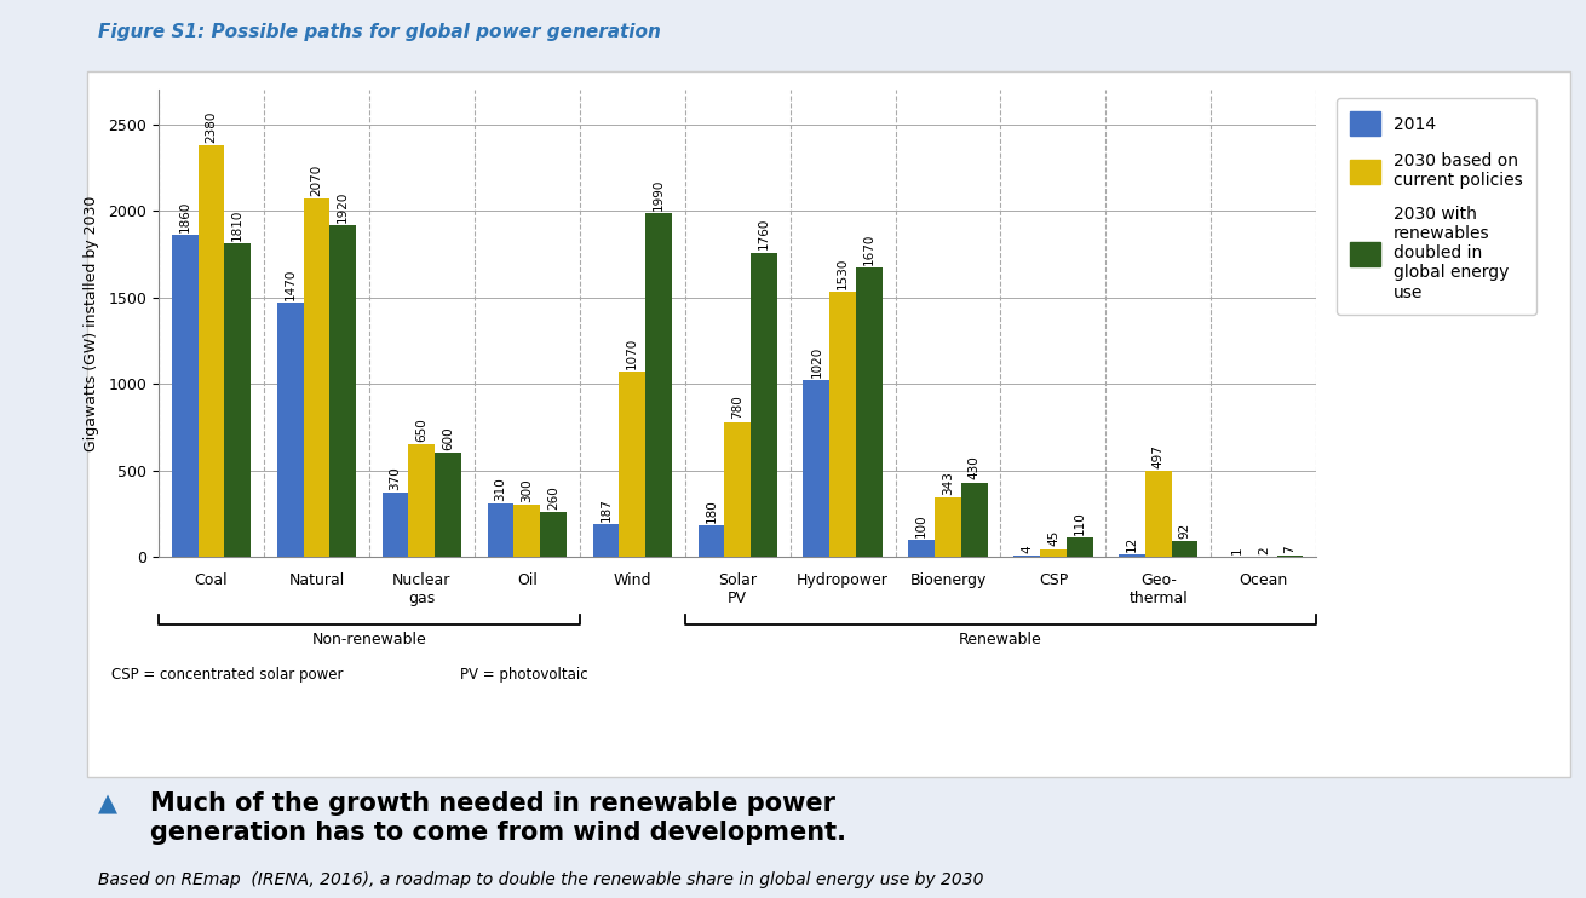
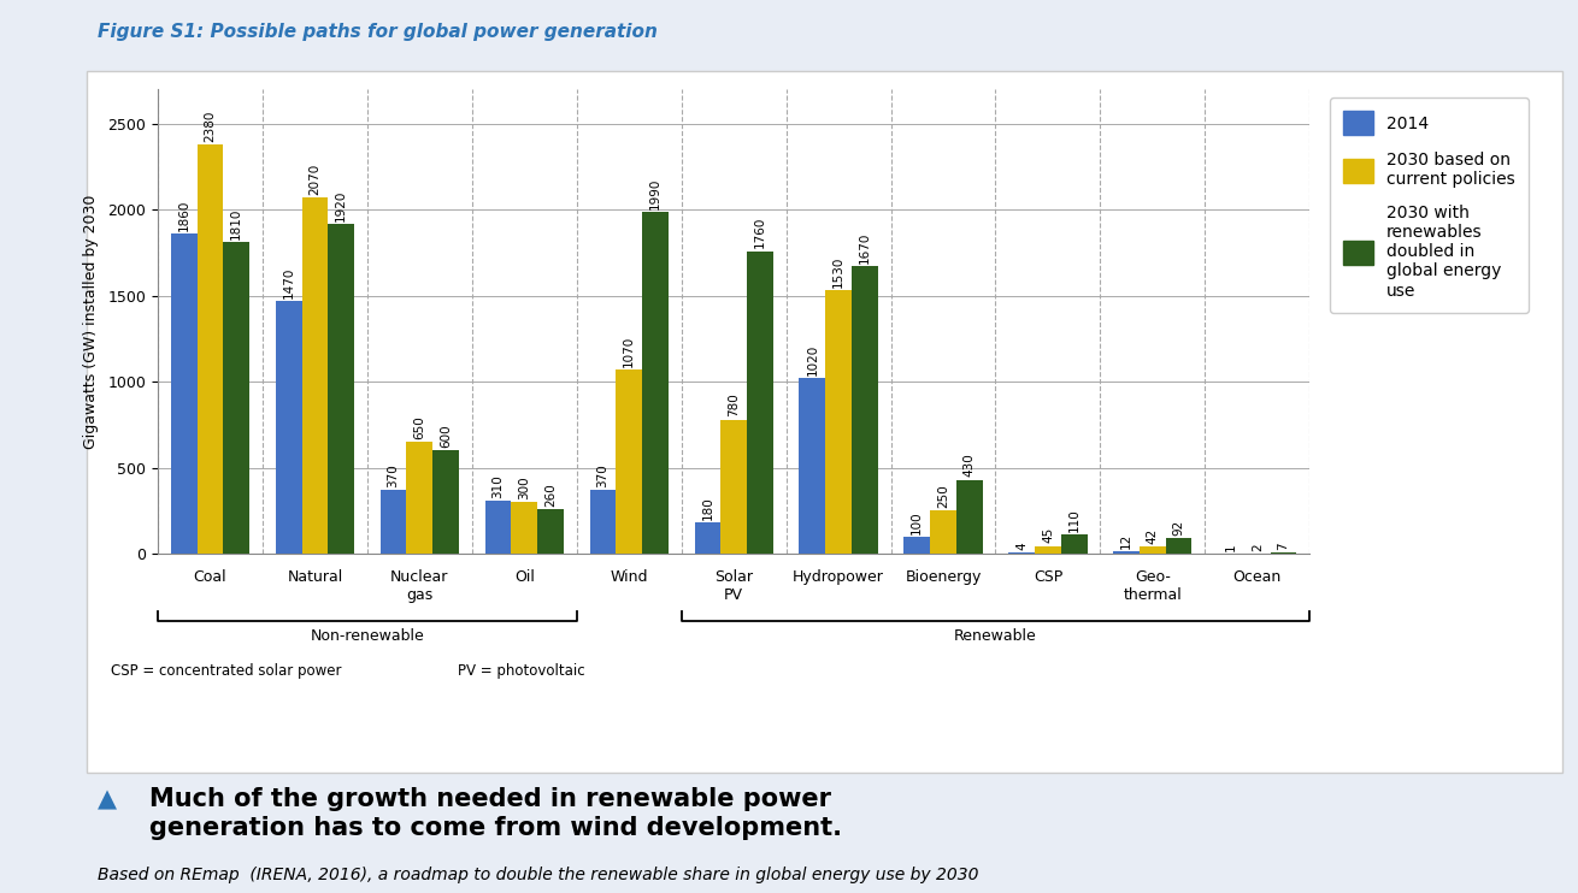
2014/Wind: 187 -> 370
2030 based on current policies/Bioenergy: 343 -> 250
2030 based on current policies/Geo- thermal: 497 -> 42
